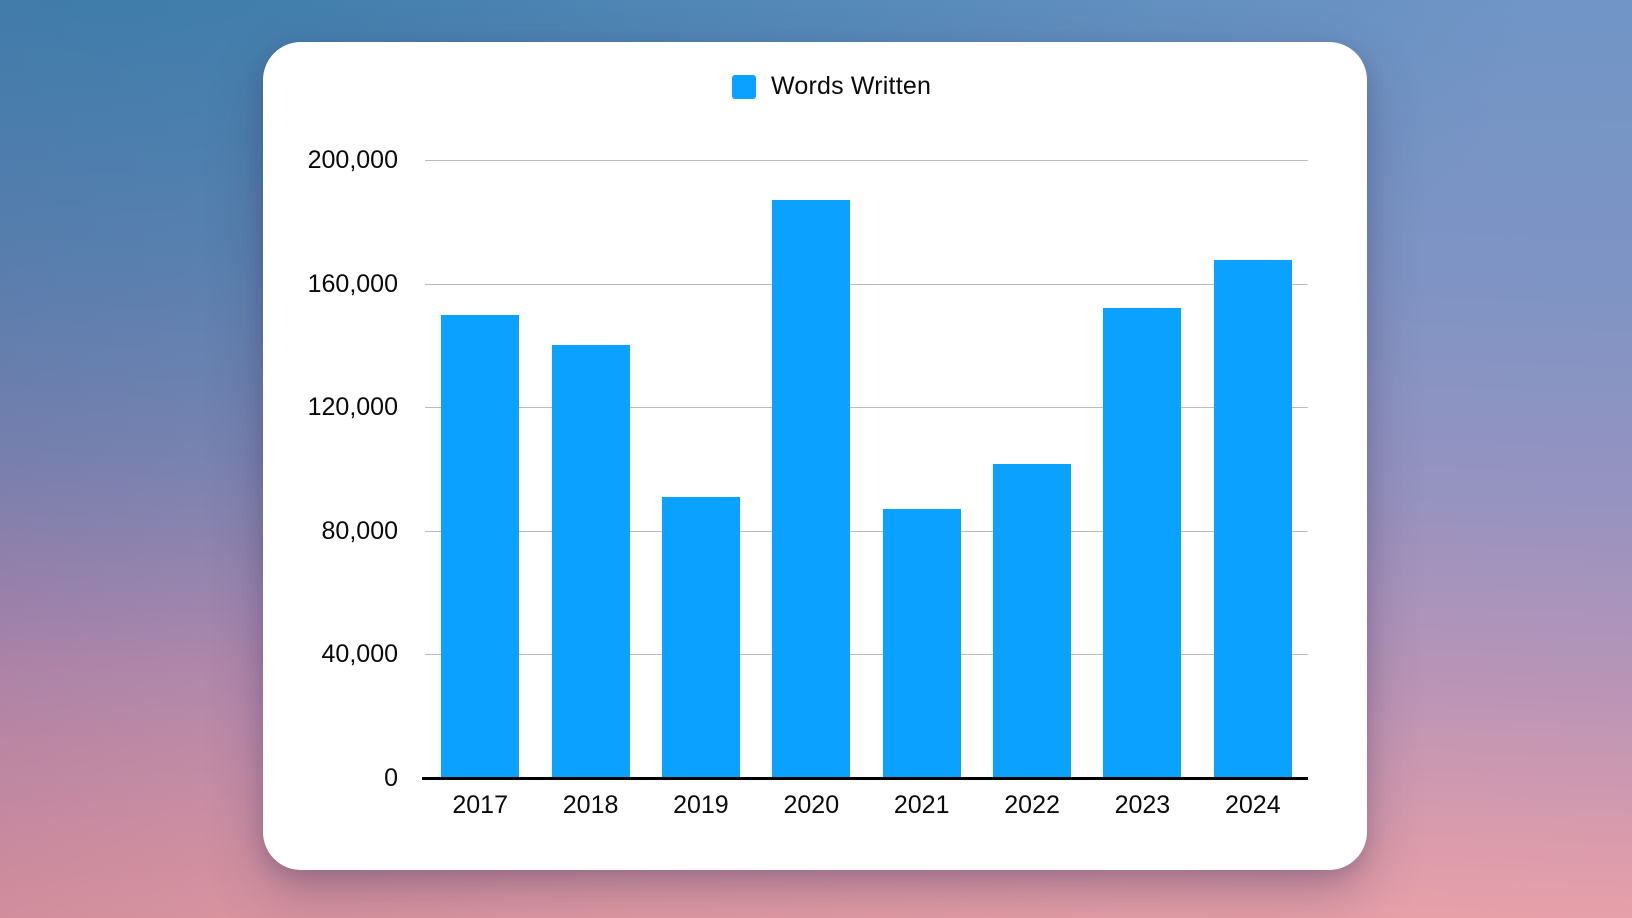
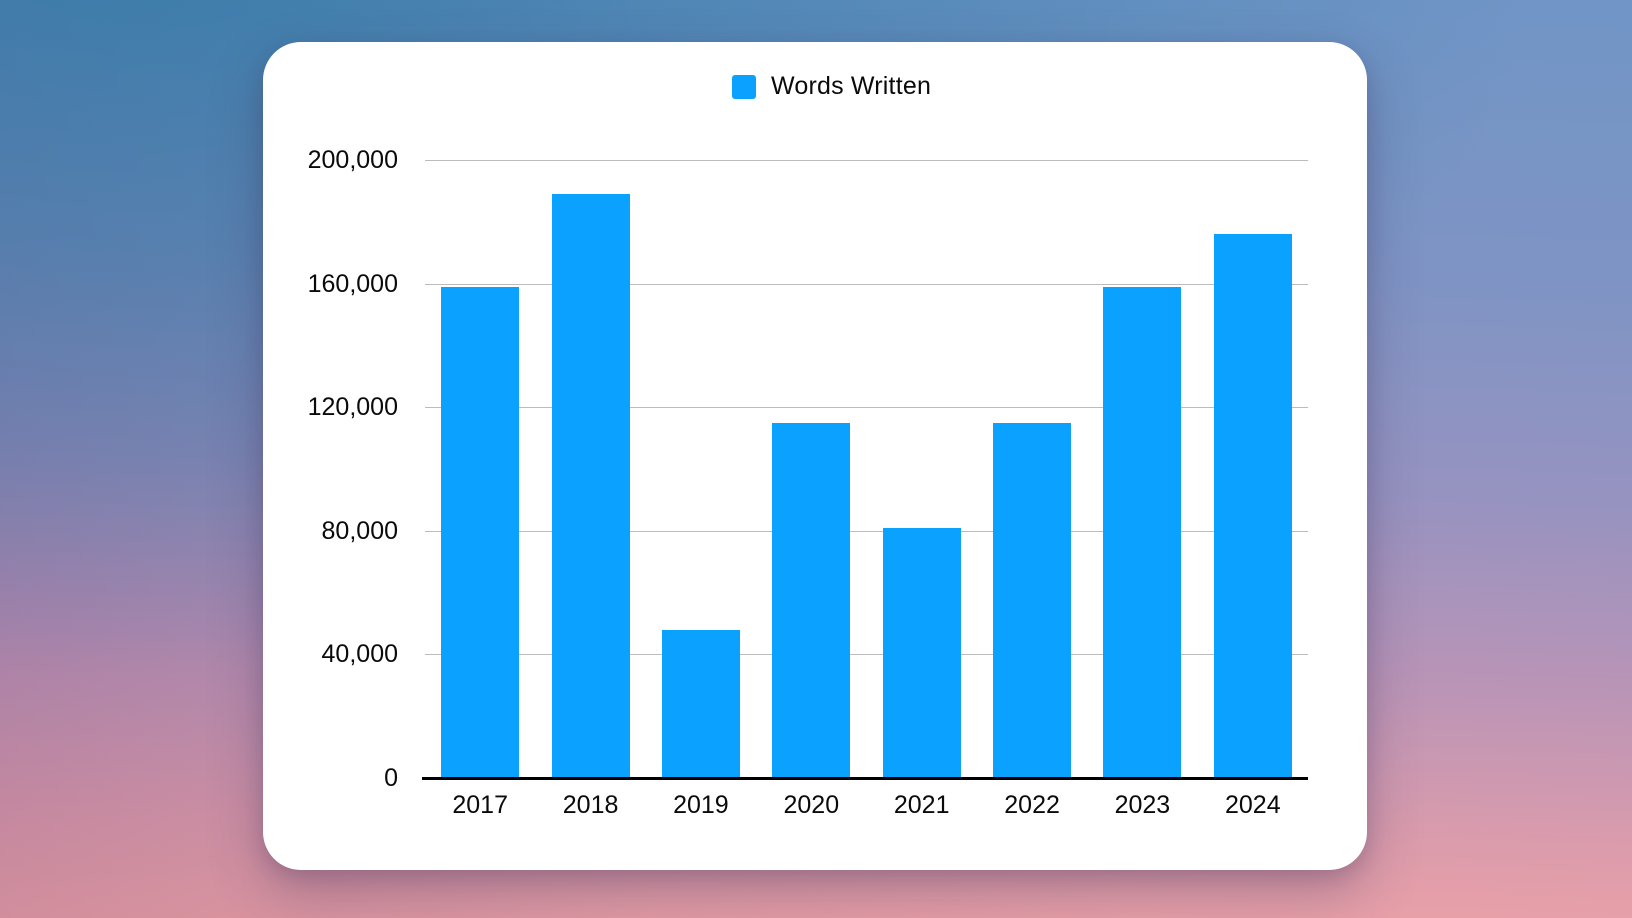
2017: 150000 -> 159000
2018: 140000 -> 189000
2019: 91000 -> 48000
2020: 187000 -> 115000
2021: 87000 -> 81000
2022: 102000 -> 115000
2023: 152000 -> 159000
2024: 168000 -> 176000
